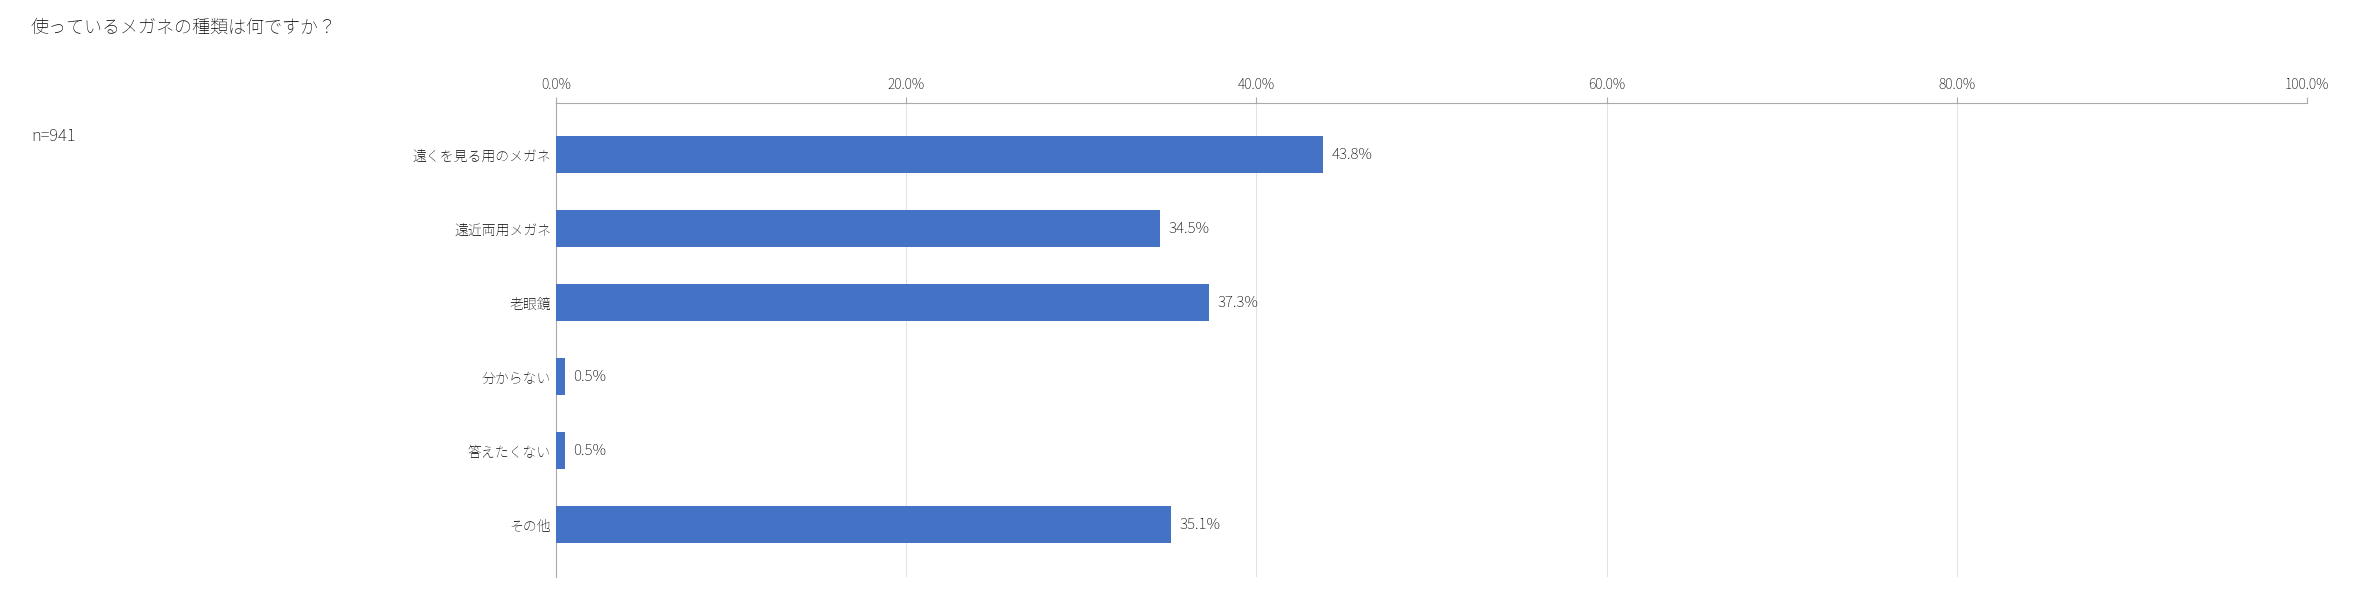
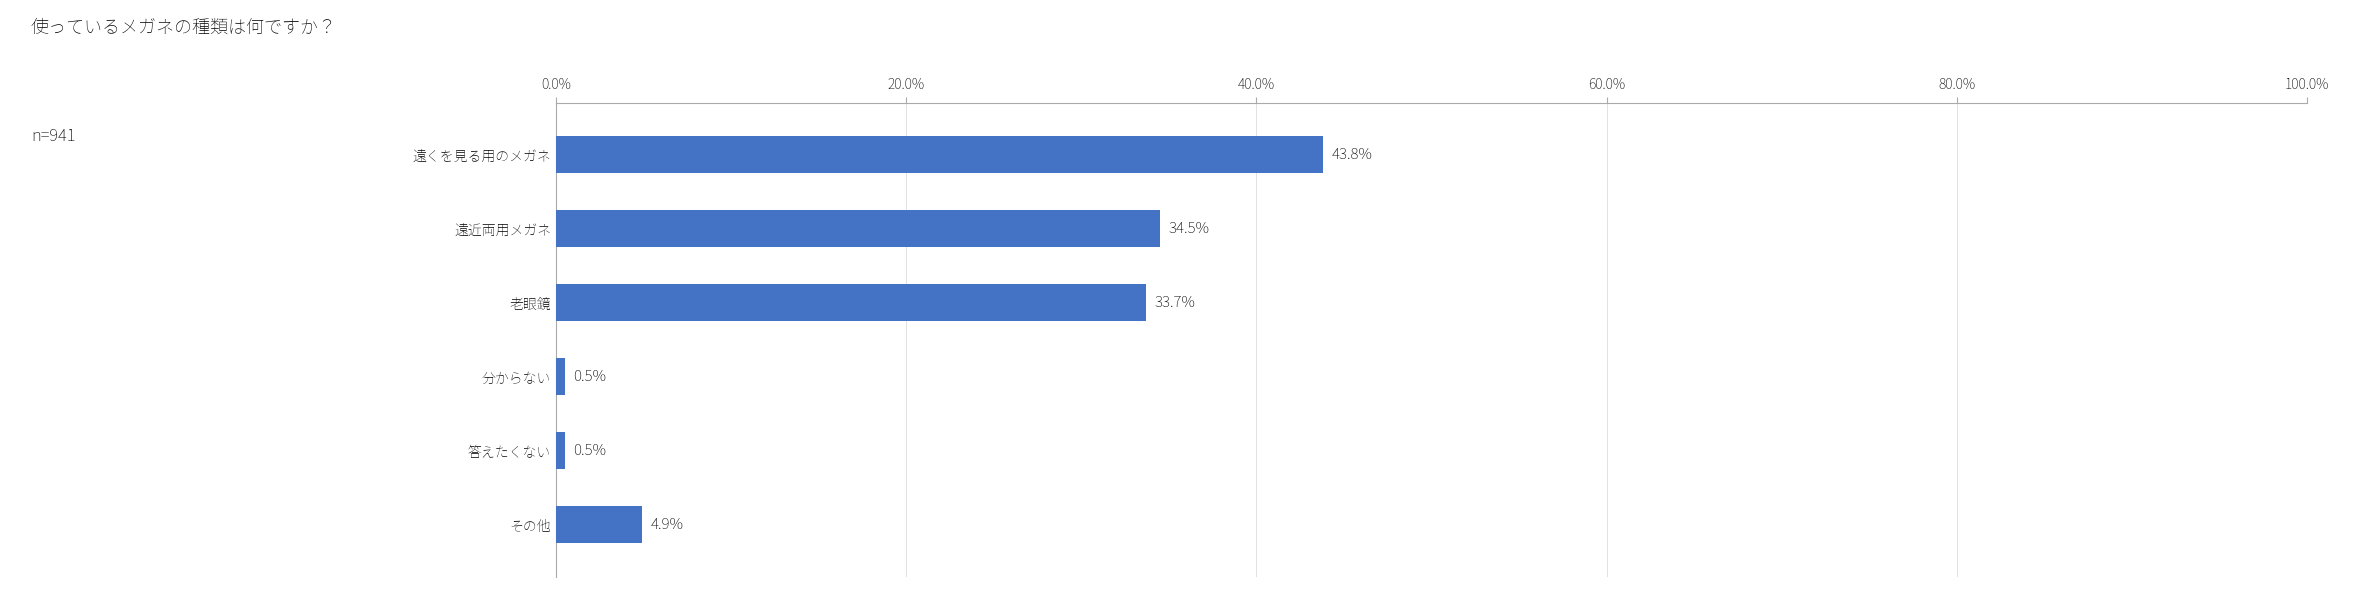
老眼鏡: 37.3% -> 33.7%
その他: 35.1% -> 4.9%
